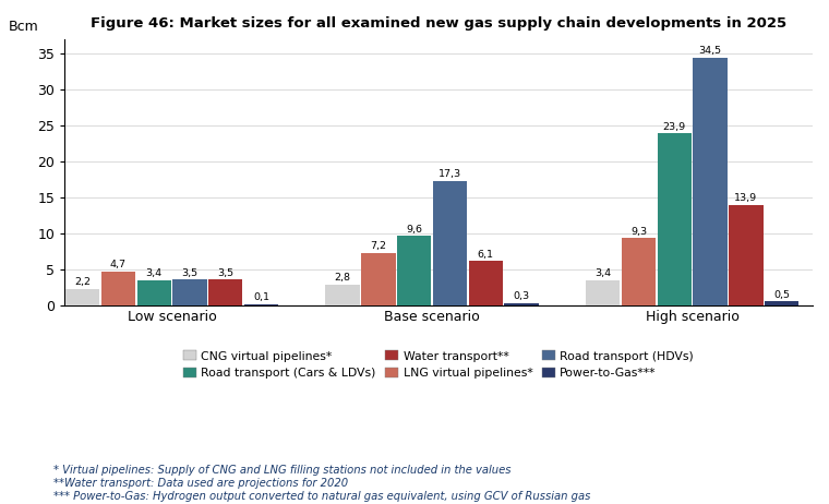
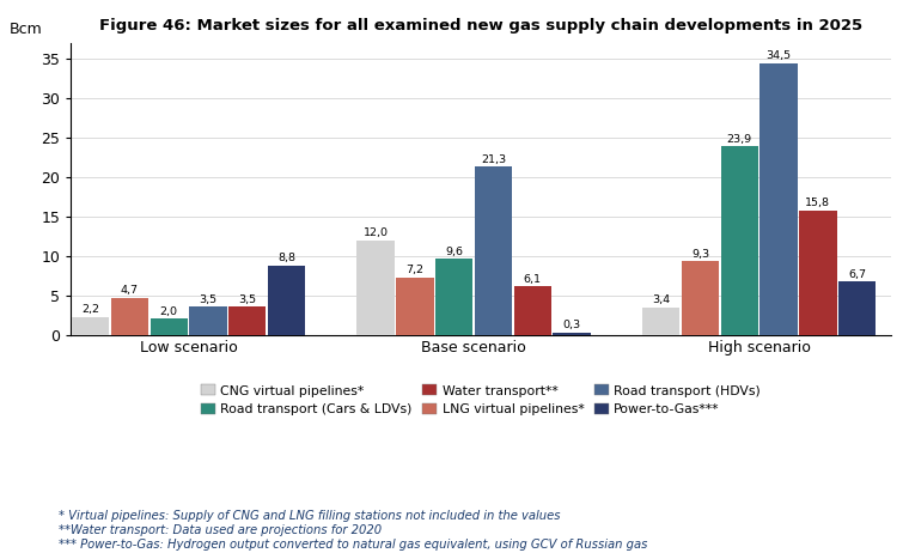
Road transport (Cars & LDVs)/Low scenario: 3,4 -> 2,0
Power-to-Gas***/Low scenario: 0,1 -> 8,8
CNG virtual pipelines*/Base scenario: 2,8 -> 12,0
Road transport (HDVs)/Base scenario: 17,3 -> 21,3
Water transport**/High scenario: 13,9 -> 15,8
Power-to-Gas***/High scenario: 0,5 -> 6,7
